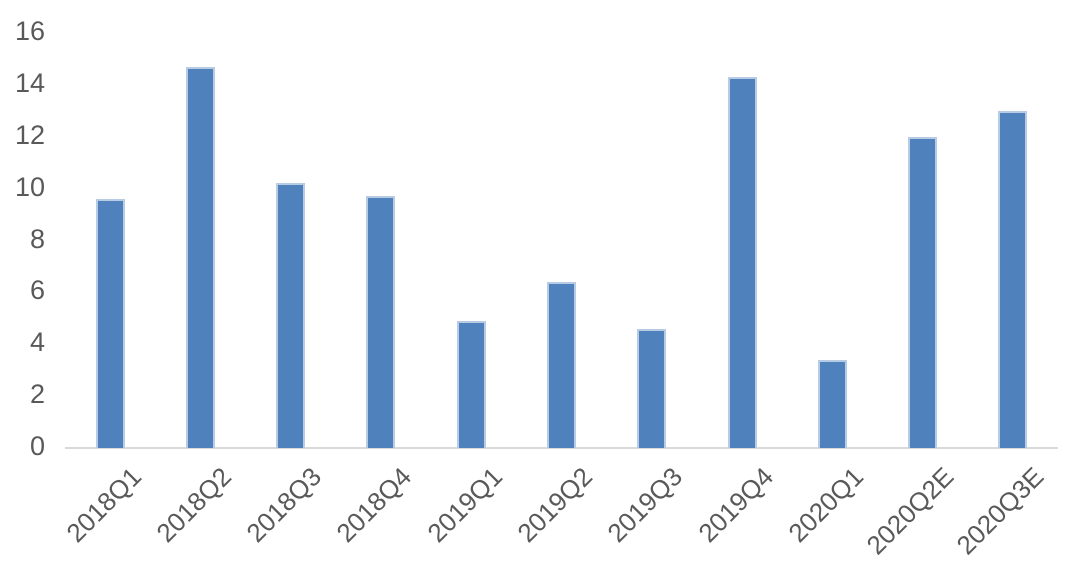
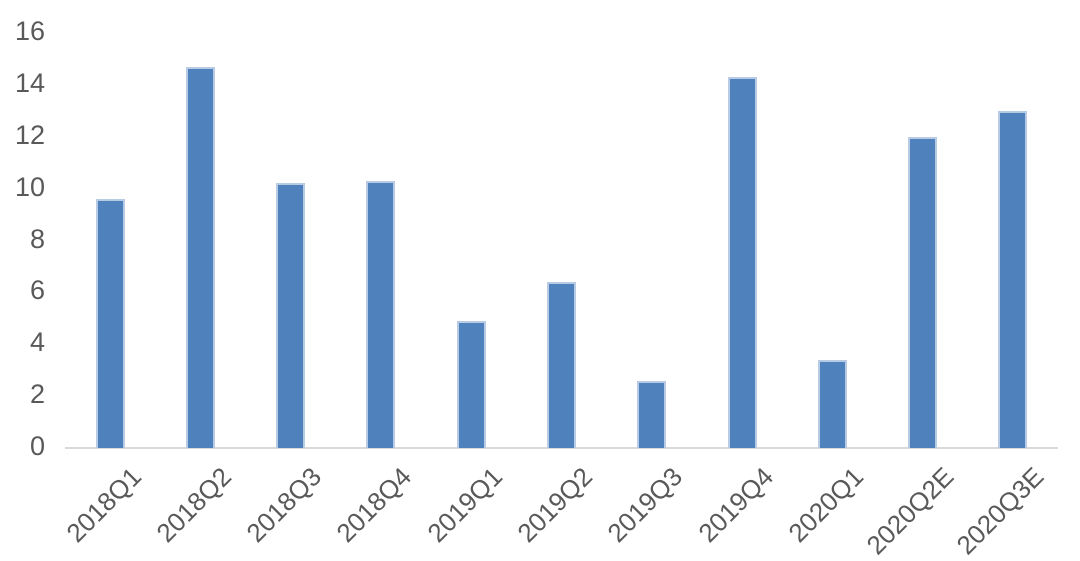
2018Q4: 9.7 -> 10.3
2019Q3: 4.6 -> 2.6
